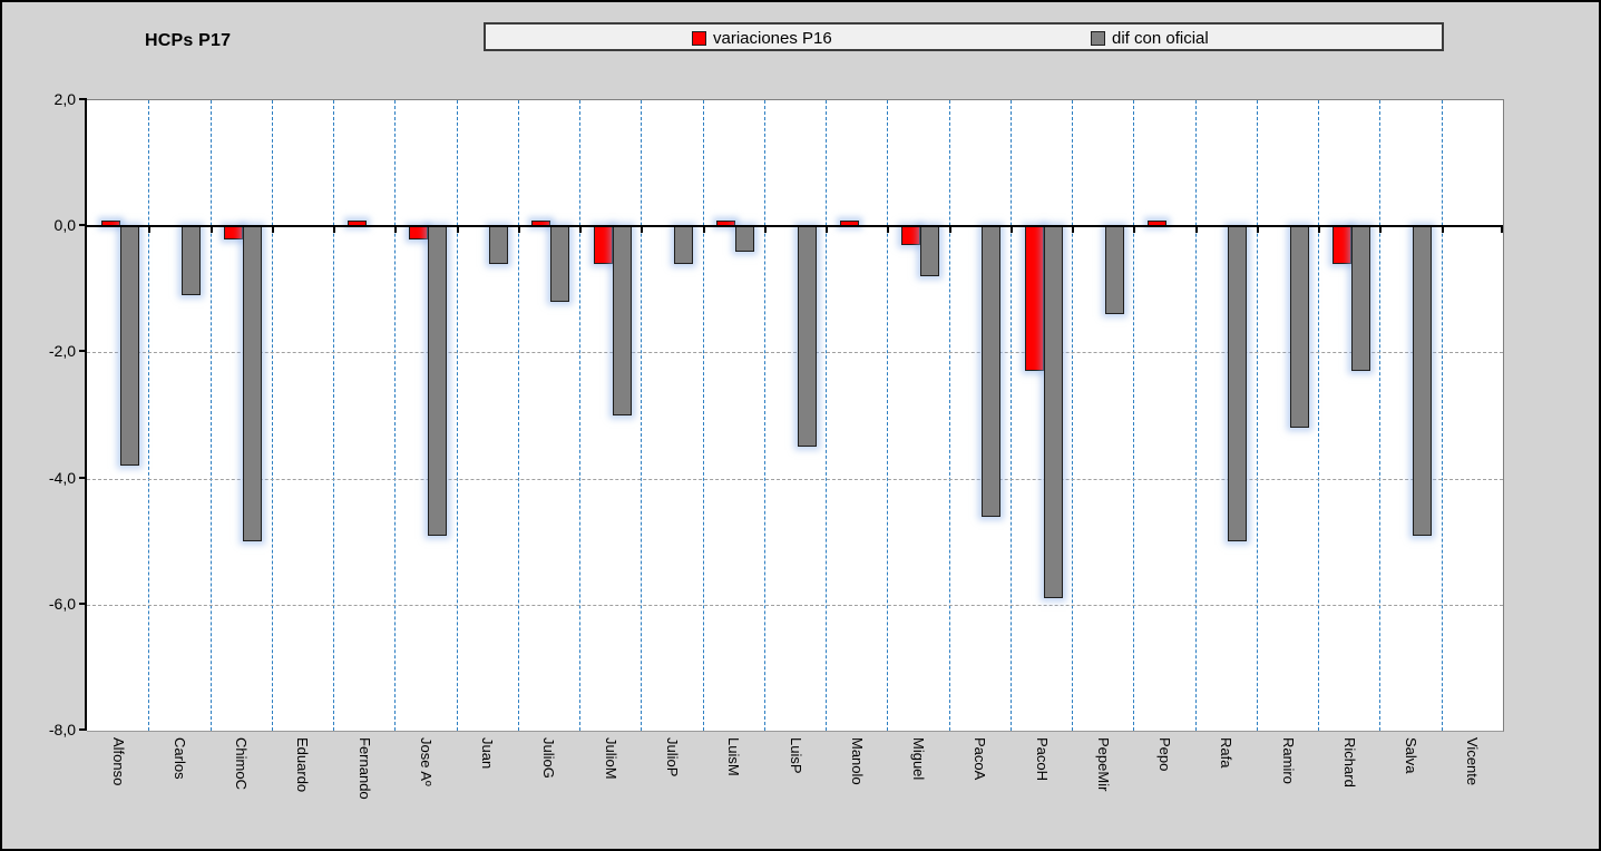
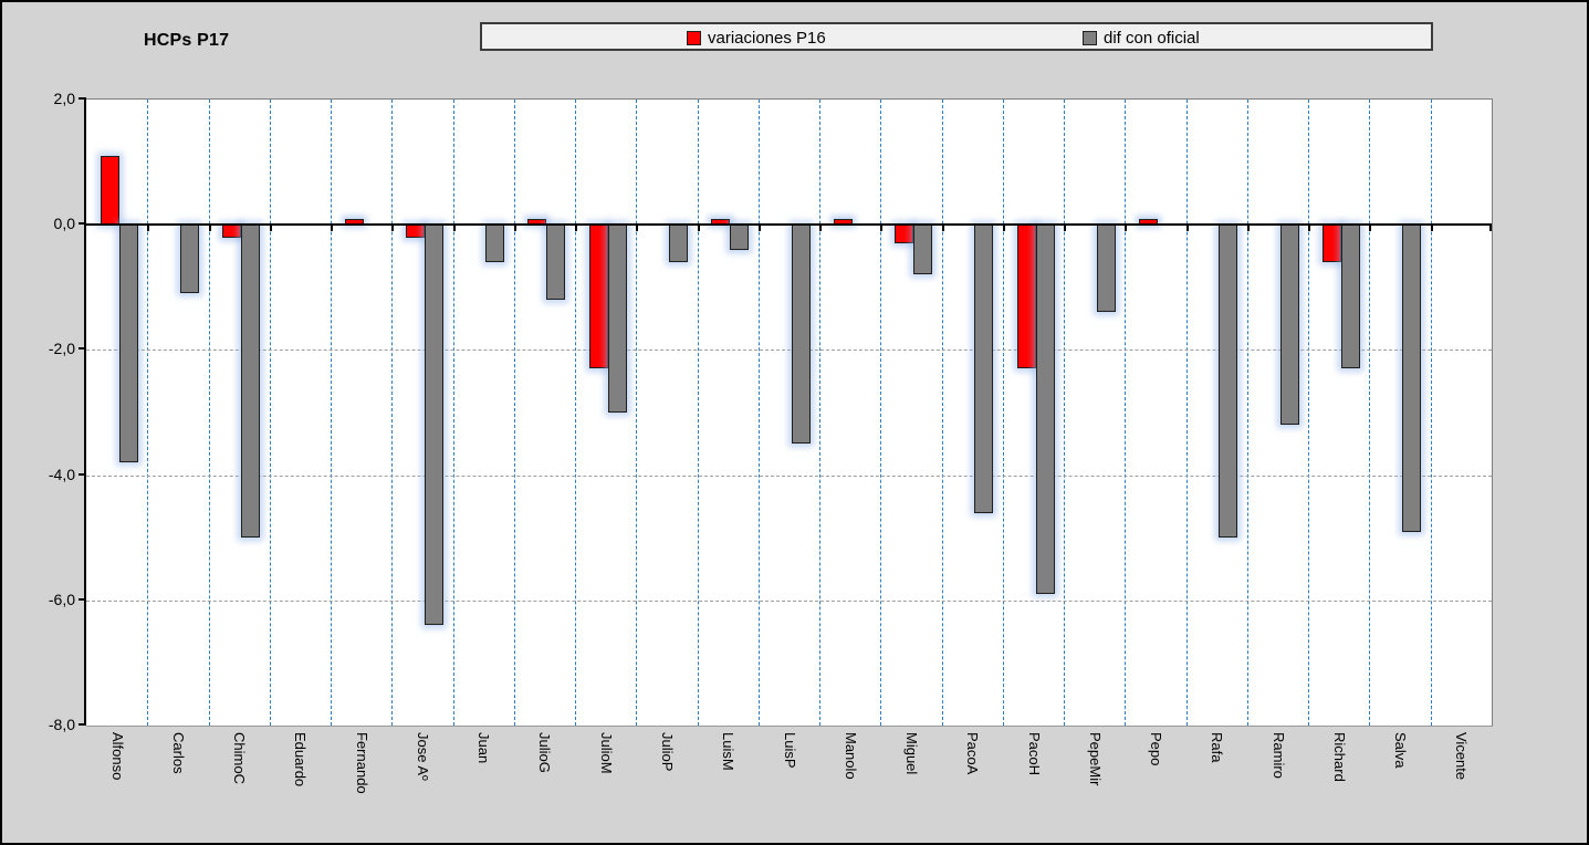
variaciones P16/Alfonso: 0,1 -> 1,1
dif con oficial/Jose Aº: -4,9 -> -6,4
variaciones P16/JulioM: -0,6 -> -2,3
